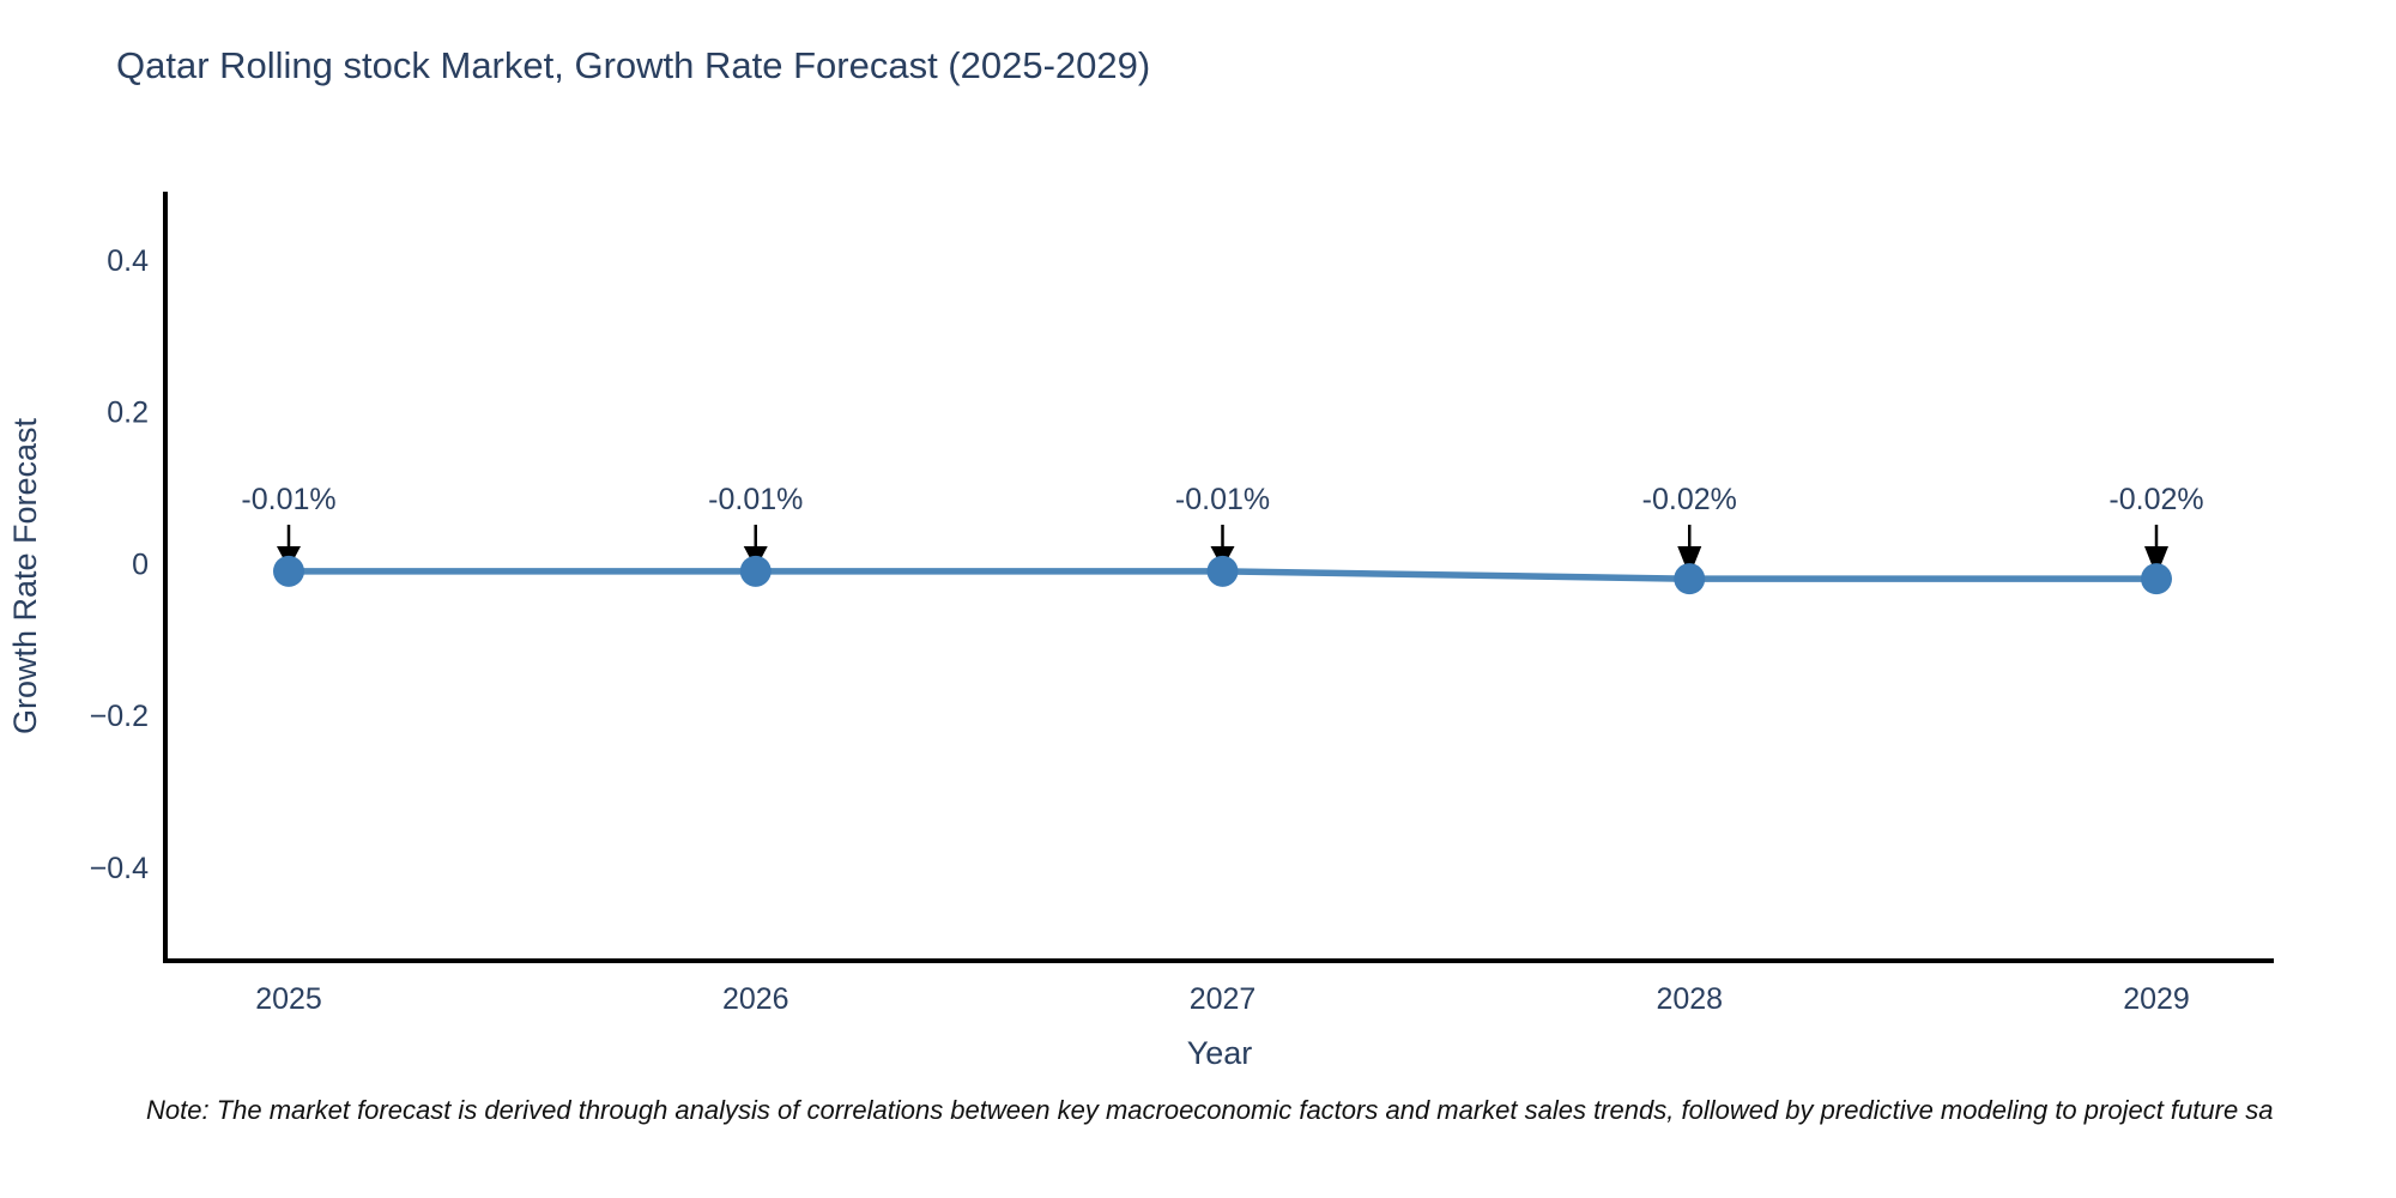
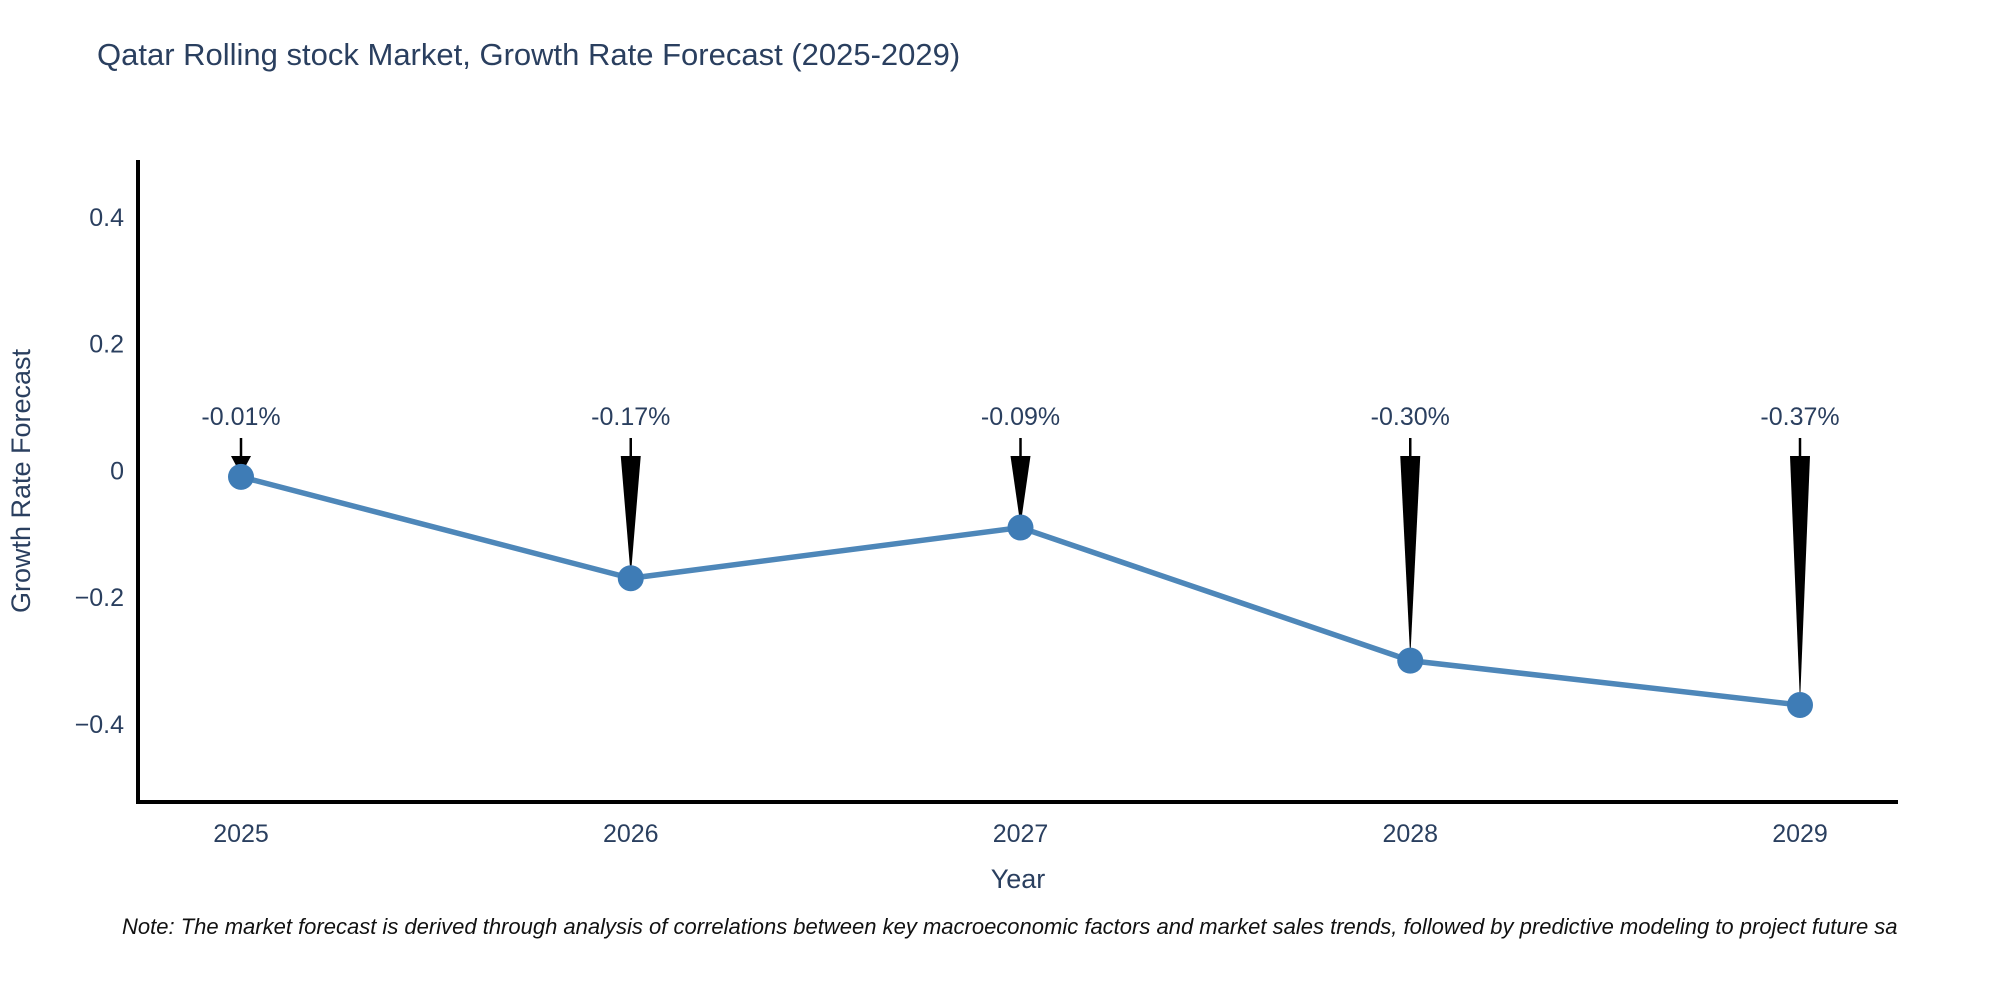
2026: -0.01% -> -0.17%
2027: -0.01% -> -0.09%
2028: -0.02% -> -0.30%
2029: -0.02% -> -0.37%
